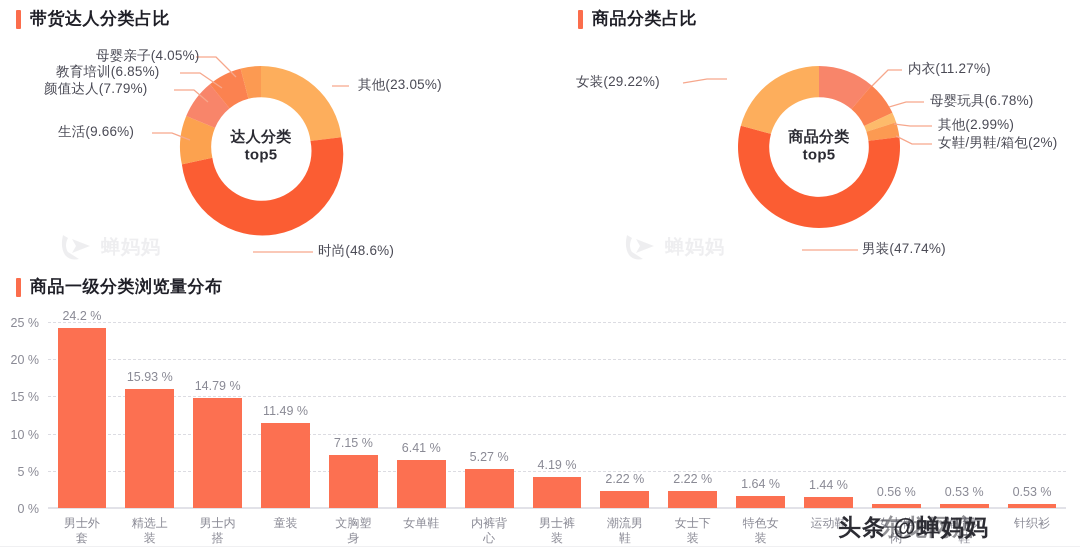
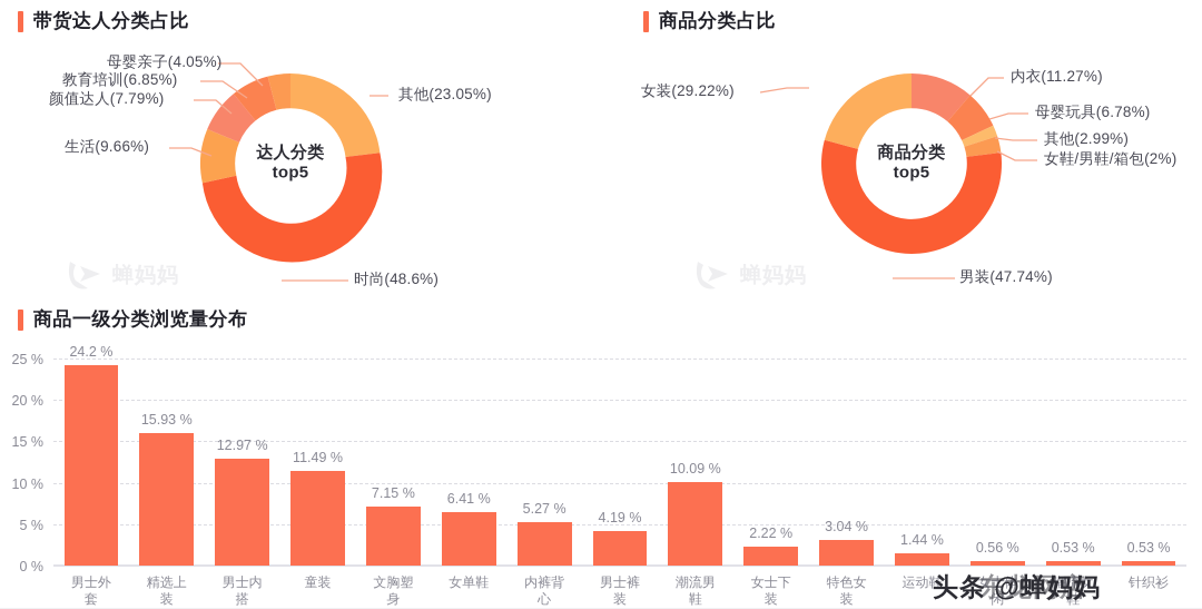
商品一级分类浏览量分布/男士内搭: 14.79 -> 12.97
商品一级分类浏览量分布/潮流男鞋: 2.22 -> 10.09
商品一级分类浏览量分布/特色女装: 1.64 -> 3.04
